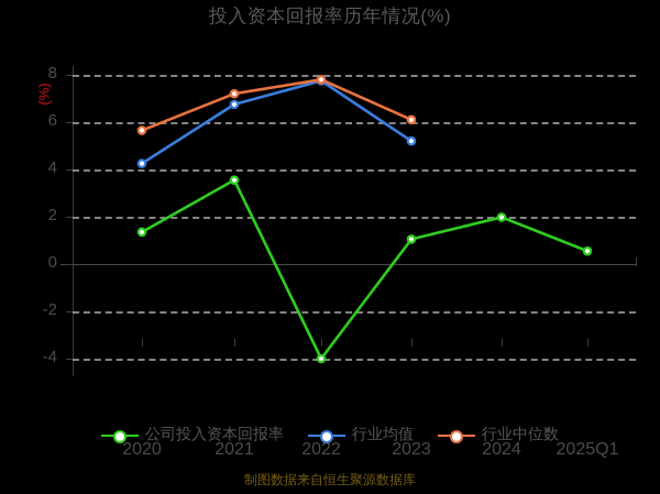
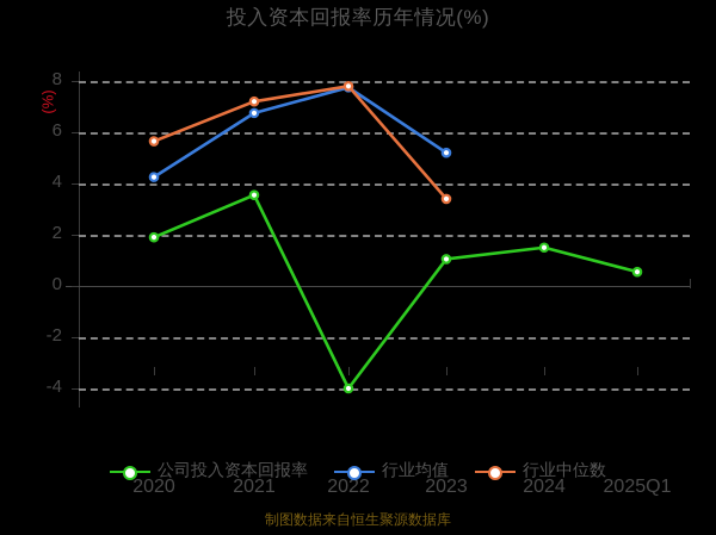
公司投入资本回报率/2020: 1.4 -> 1.9
行业中位数/2023: 6.1 -> 3.4
公司投入资本回报率/2024: 2.0 -> 1.5
